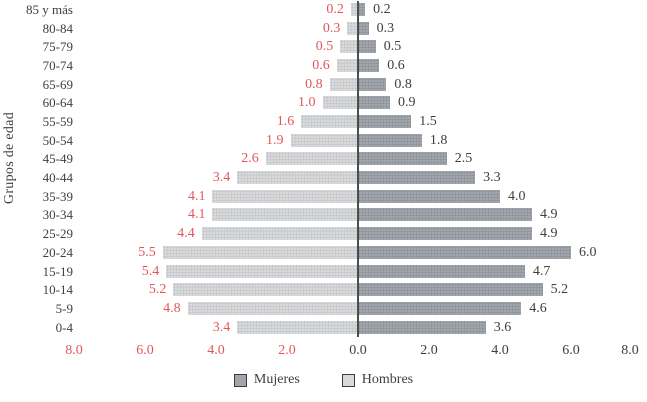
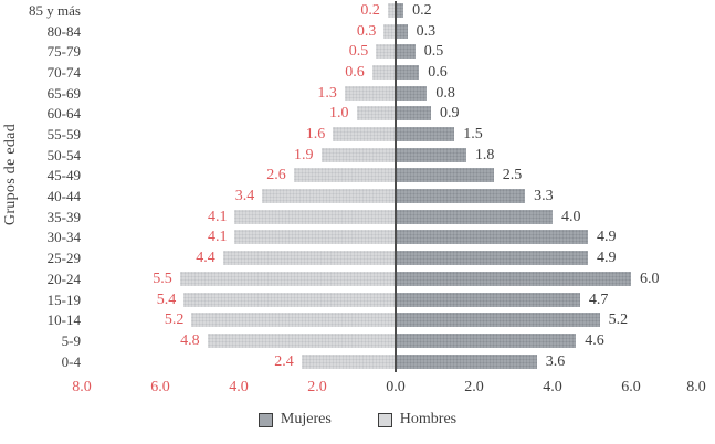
Hombres/65-69: 0.8 -> 1.3
Hombres/0-4: 3.4 -> 2.4
